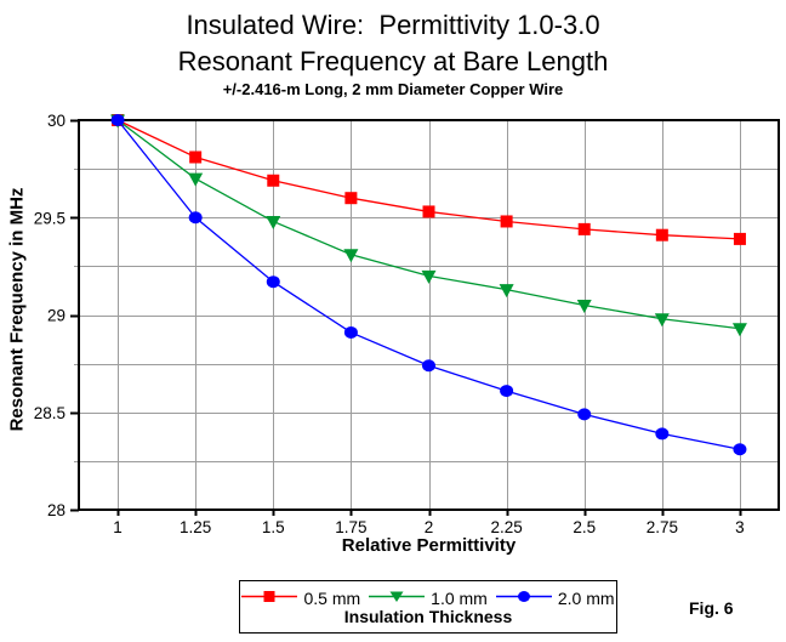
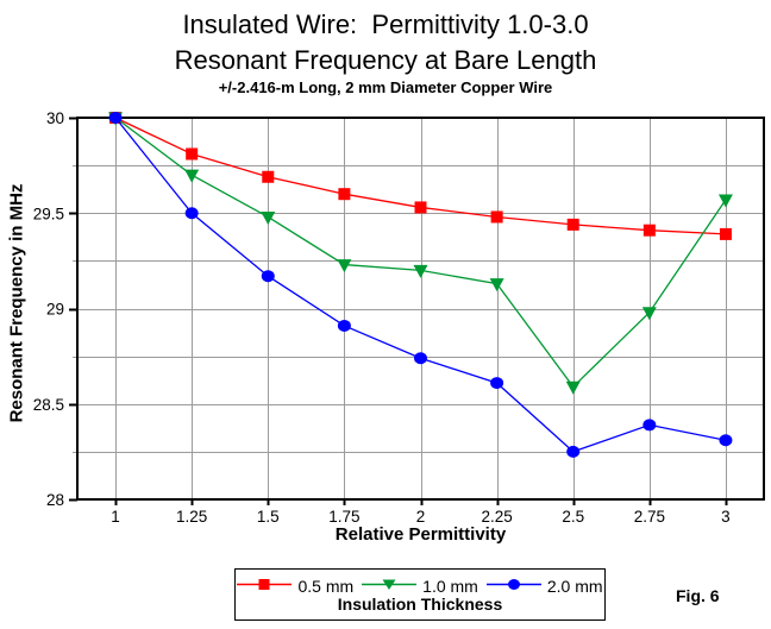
1.0 mm/1.75: 29.31 -> 29.23
1.0 mm/2.5: 29.05 -> 28.59
2.0 mm/2.5: 28.49 -> 28.25
1.0 mm/3: 28.93 -> 29.57
